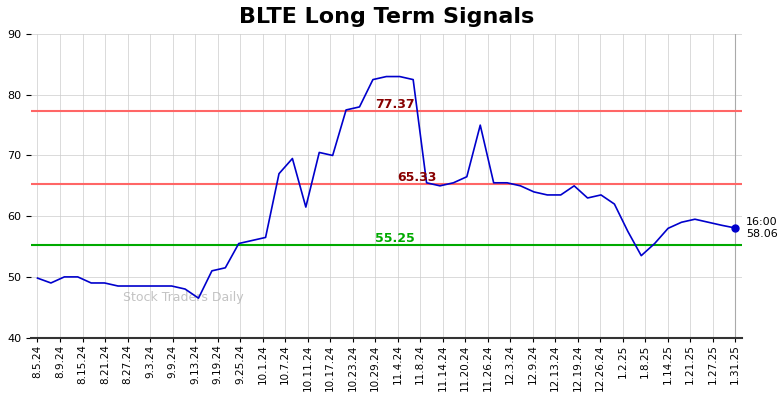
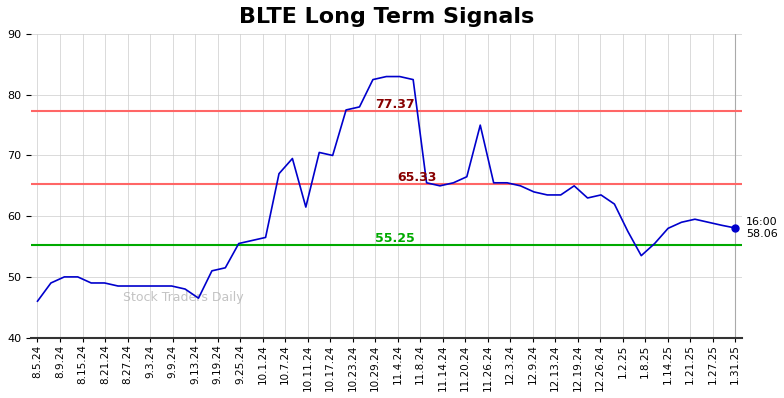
8.5.24: 49.8 -> 46.0
